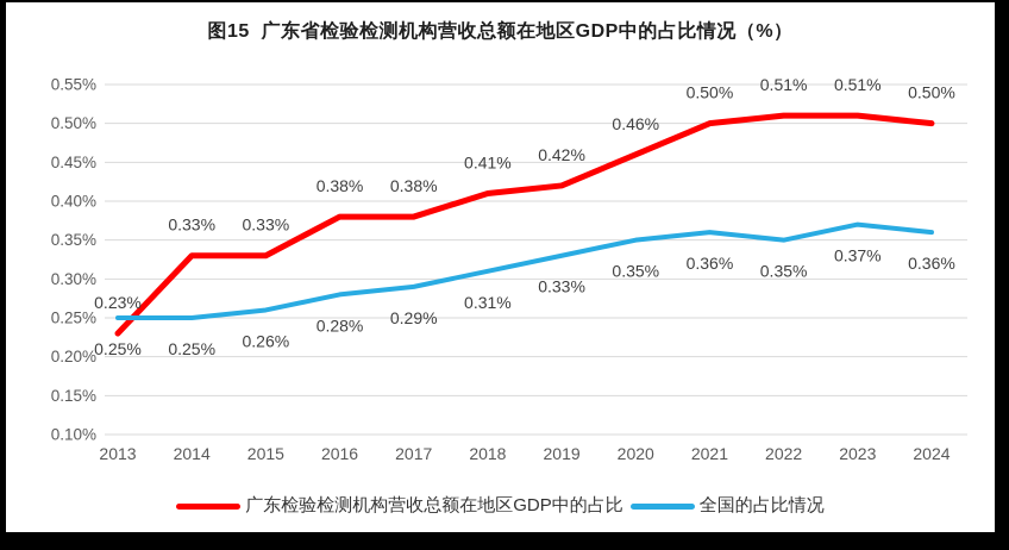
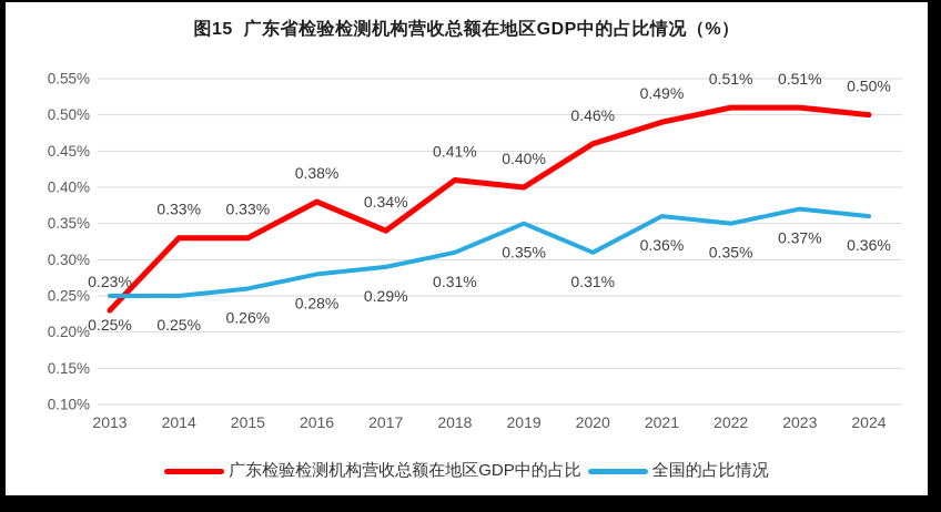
广东检验检测机构营收总额在地区GDP中的占比/2017: 0.38% -> 0.34%
广东检验检测机构营收总额在地区GDP中的占比/2019: 0.42% -> 0.40%
全国的占比情况/2019: 0.33% -> 0.35%
全国的占比情况/2020: 0.35% -> 0.31%
广东检验检测机构营收总额在地区GDP中的占比/2021: 0.50% -> 0.49%
